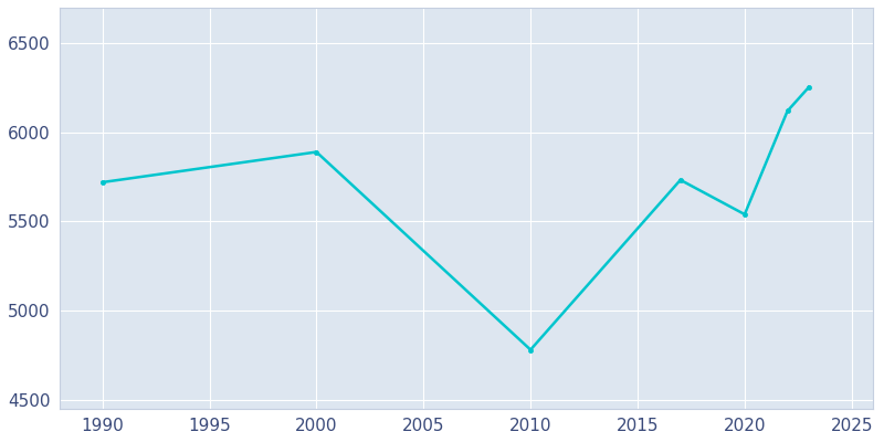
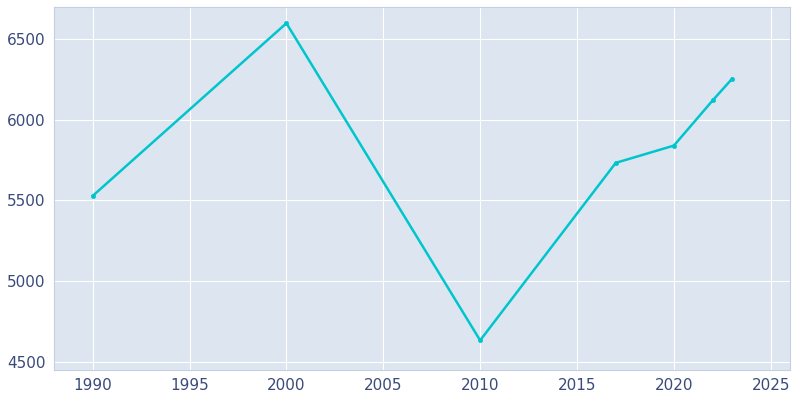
1990: 5720 -> 5530
2000: 5890 -> 6600
2010: 4780 -> 4630
2020: 5540 -> 5840
